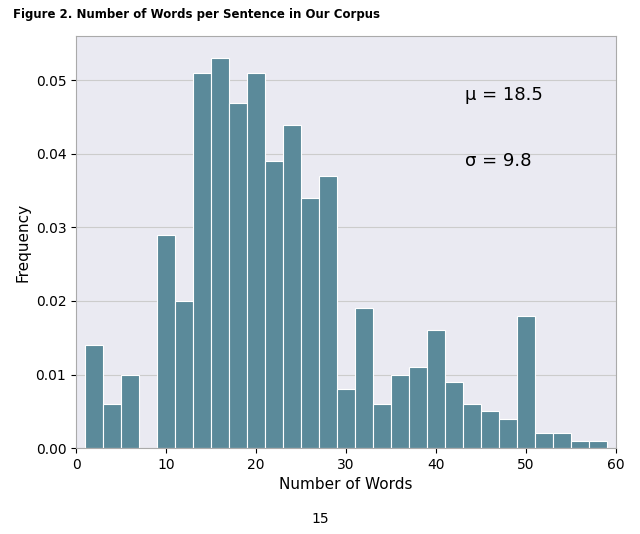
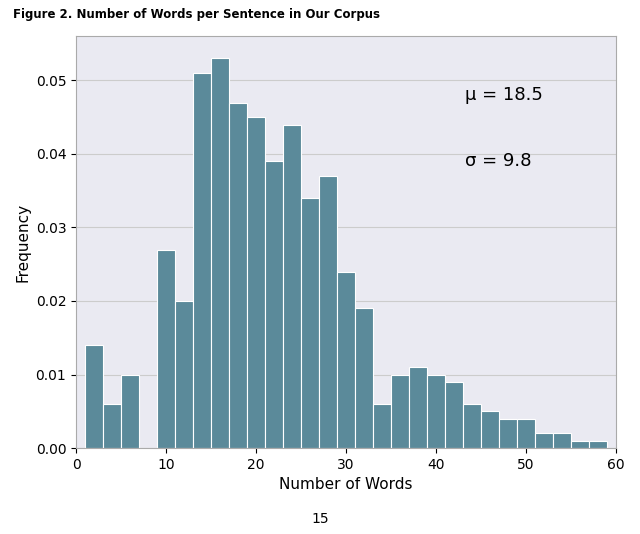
10: 0.029 -> 0.027
20: 0.051 -> 0.045
30: 0.008 -> 0.024
40: 0.016 -> 0.010
50: 0.018 -> 0.004
